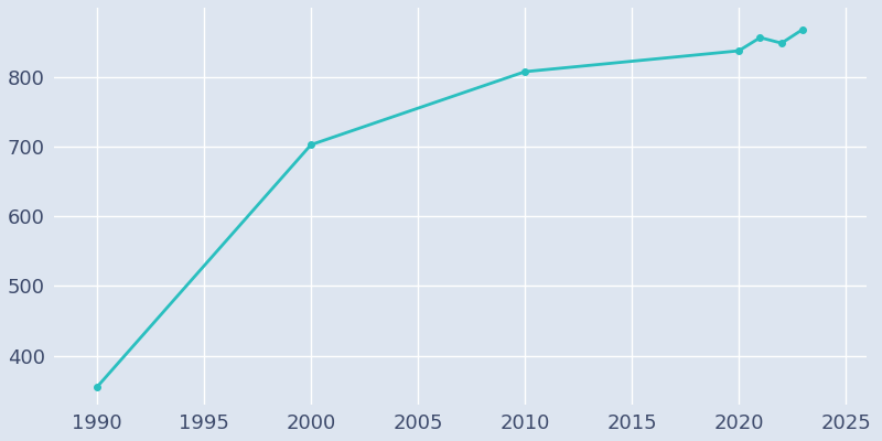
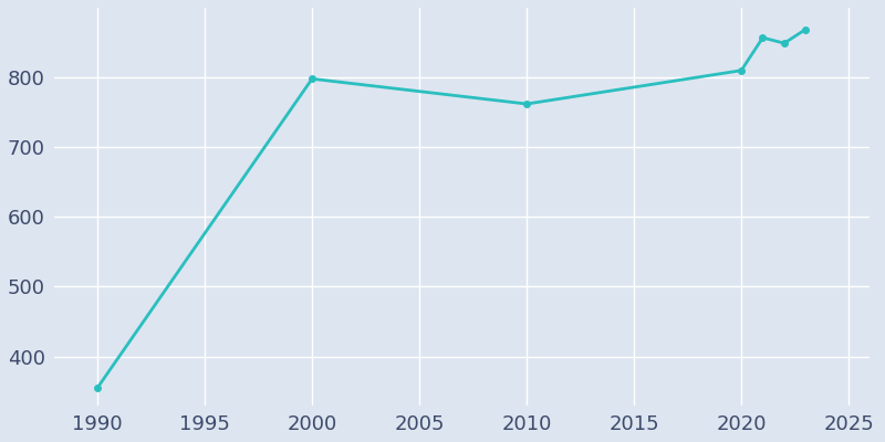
2000: 703 -> 798
2010: 808 -> 762
2020: 838 -> 810
